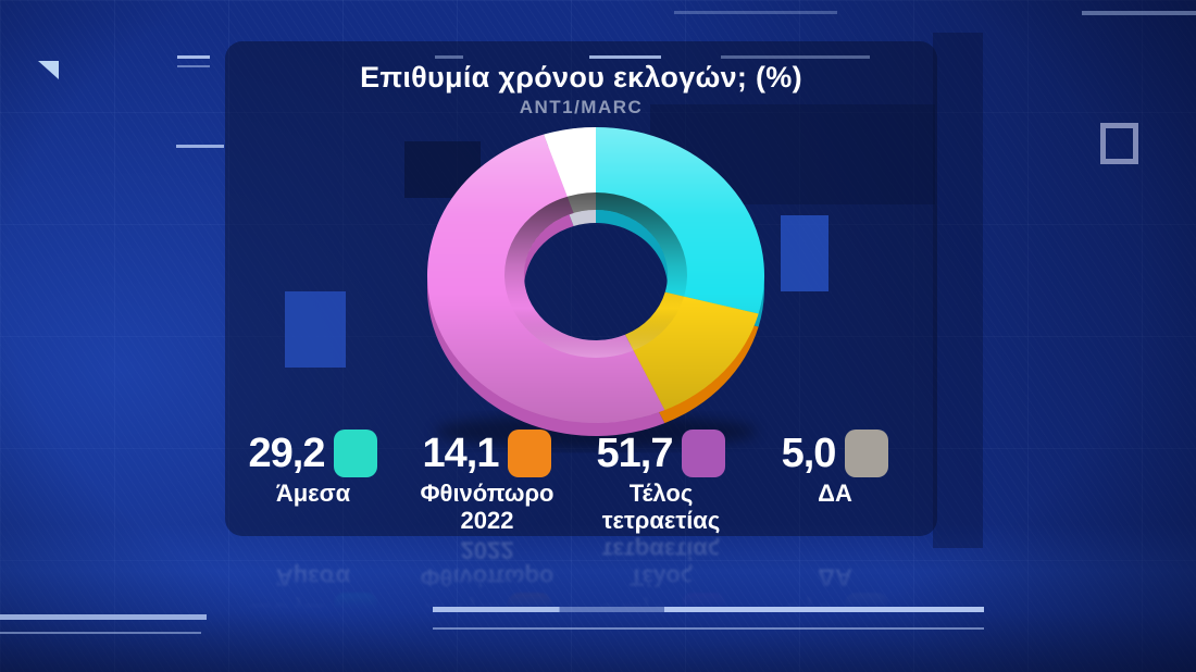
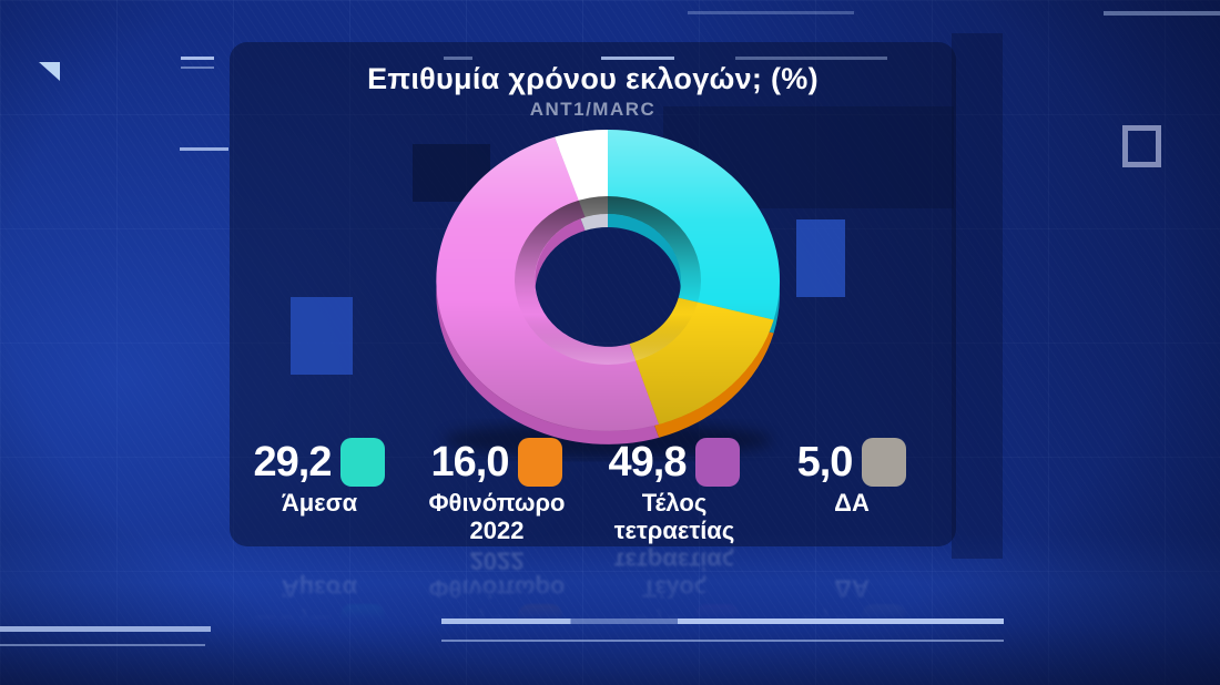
Φθινόπωρο 2022: 14,1 -> 16,0
Τέλος τετραετίας: 51,7 -> 49,8
